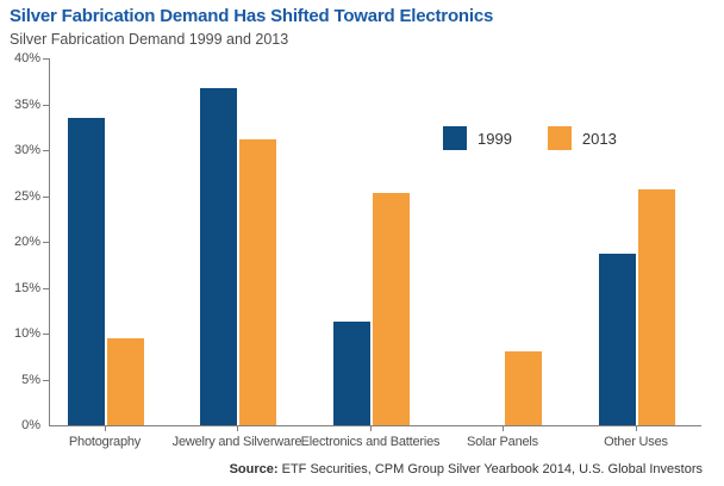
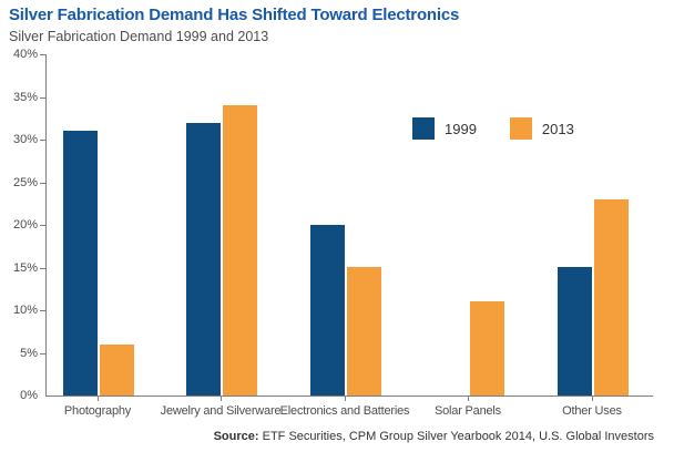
1999/Photography: 34% -> 31%
2013/Photography: 10% -> 6%
1999/Jewelry and Silverware: 37% -> 32%
2013/Jewelry and Silverware: 31% -> 34%
1999/Electronics and Batteries: 11% -> 20%
2013/Electronics and Batteries: 25% -> 15%
2013/Solar Panels: 8% -> 11%
1999/Other Uses: 19% -> 15%
2013/Other Uses: 26% -> 23%
